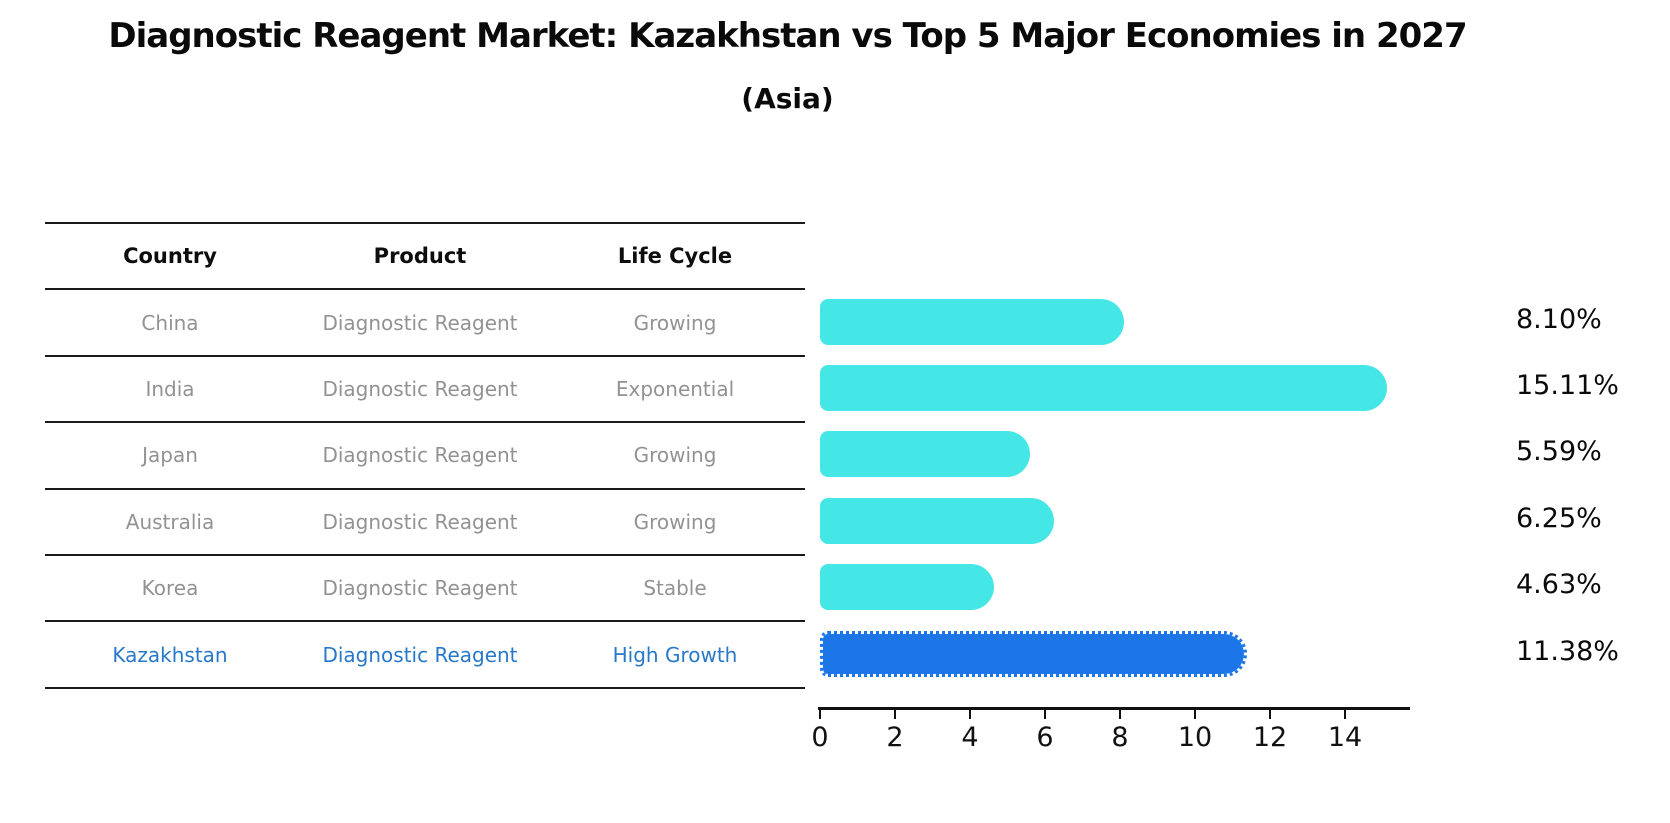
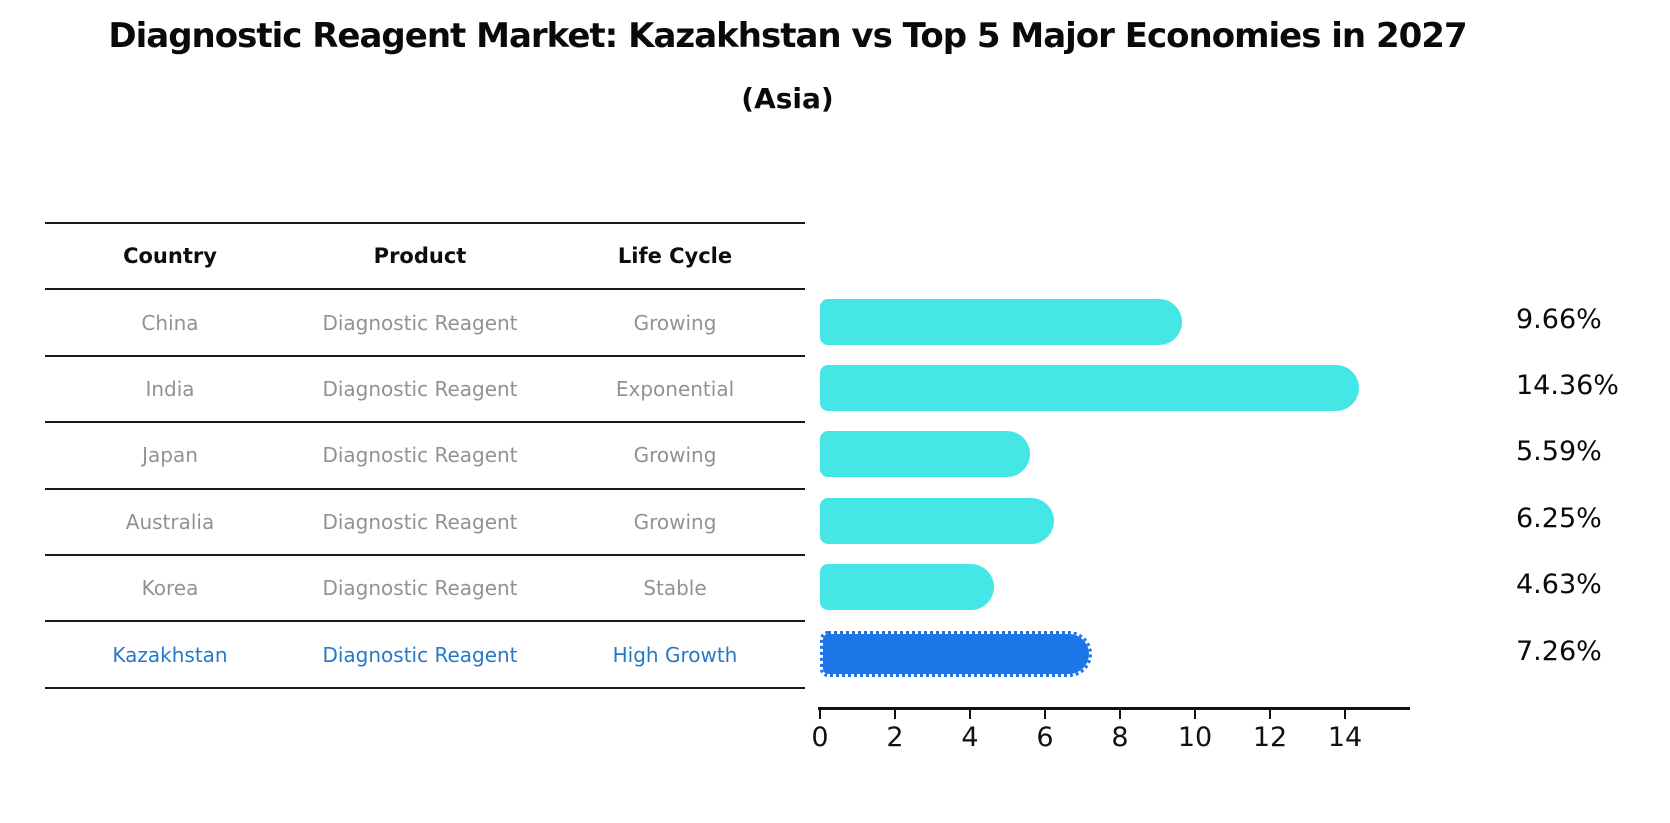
China: 8.10% -> 9.66%
India: 15.11% -> 14.36%
Kazakhstan: 11.38% -> 7.26%
